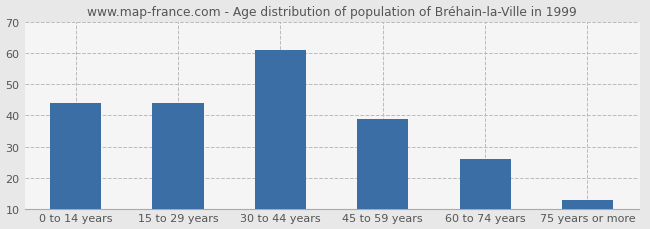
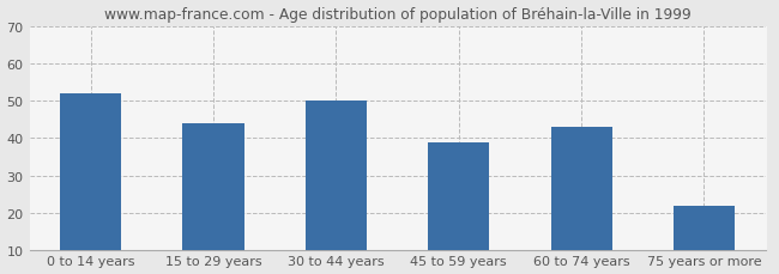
0 to 14 years: 44 -> 52
30 to 44 years: 61 -> 50
60 to 74 years: 26 -> 43
75 years or more: 13 -> 22
